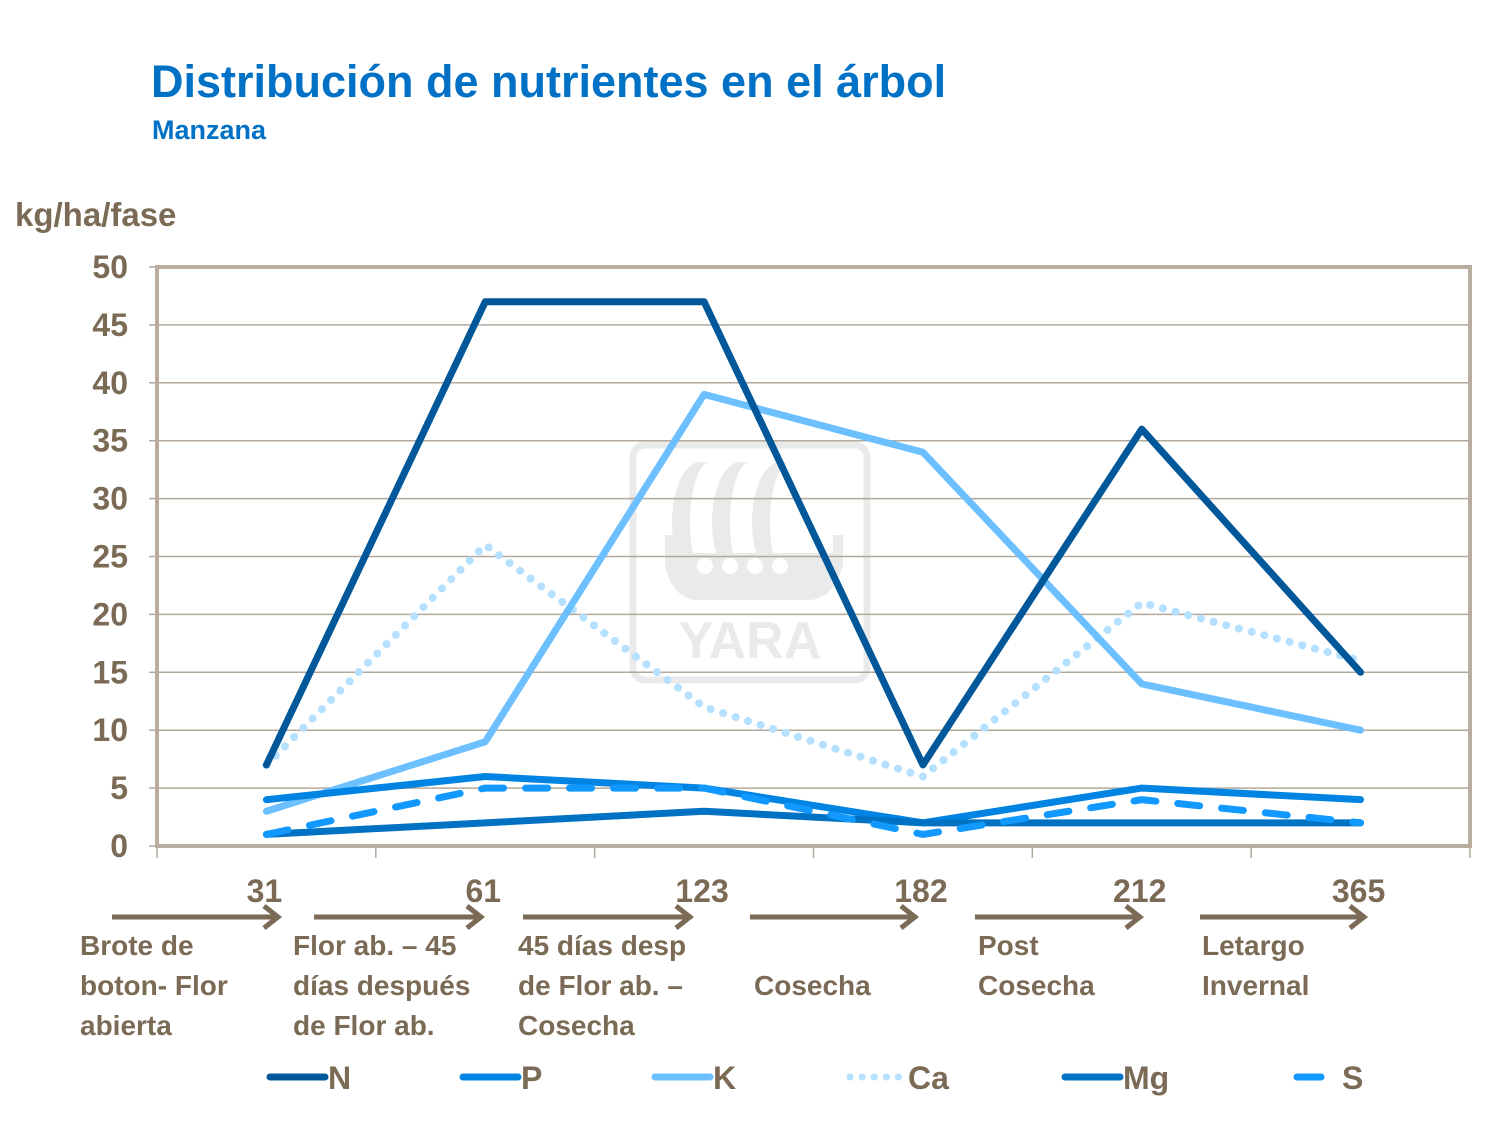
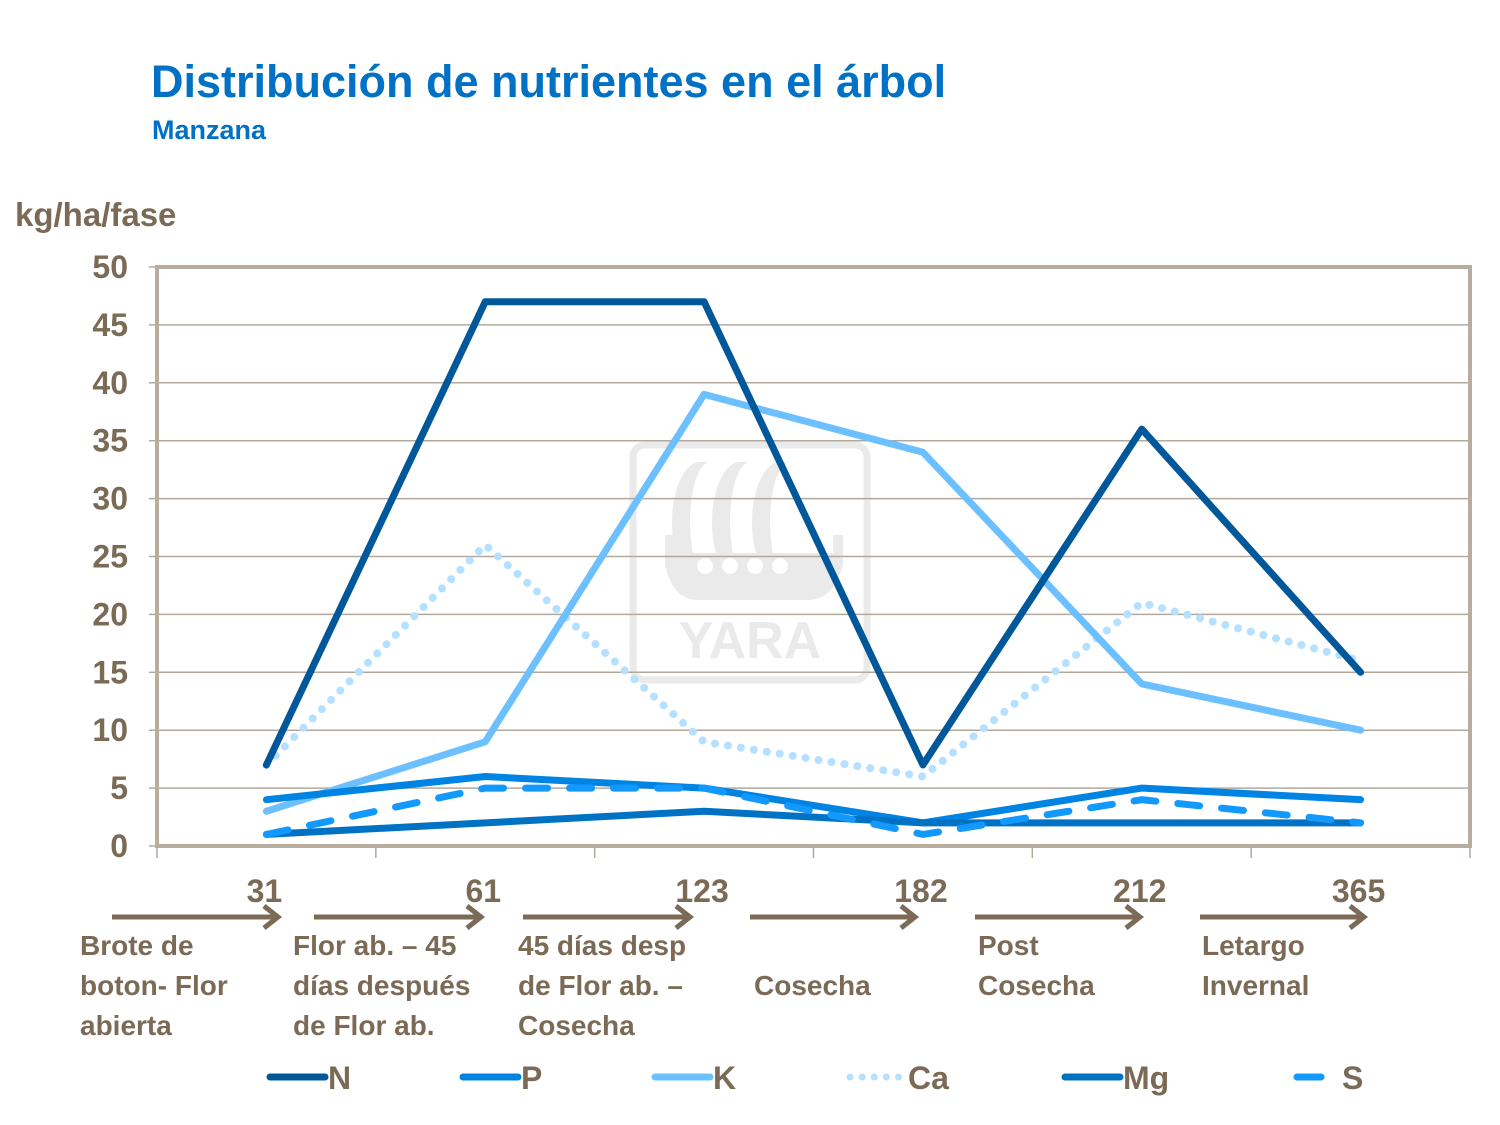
Ca/123: 12 -> 9
